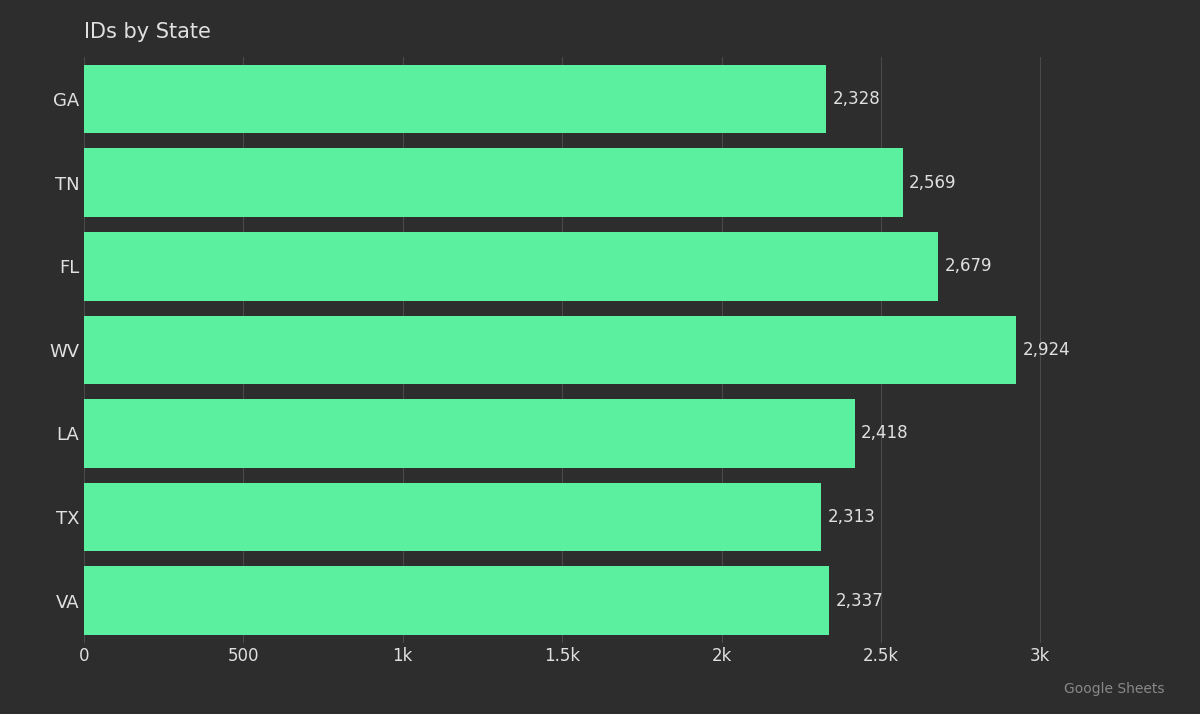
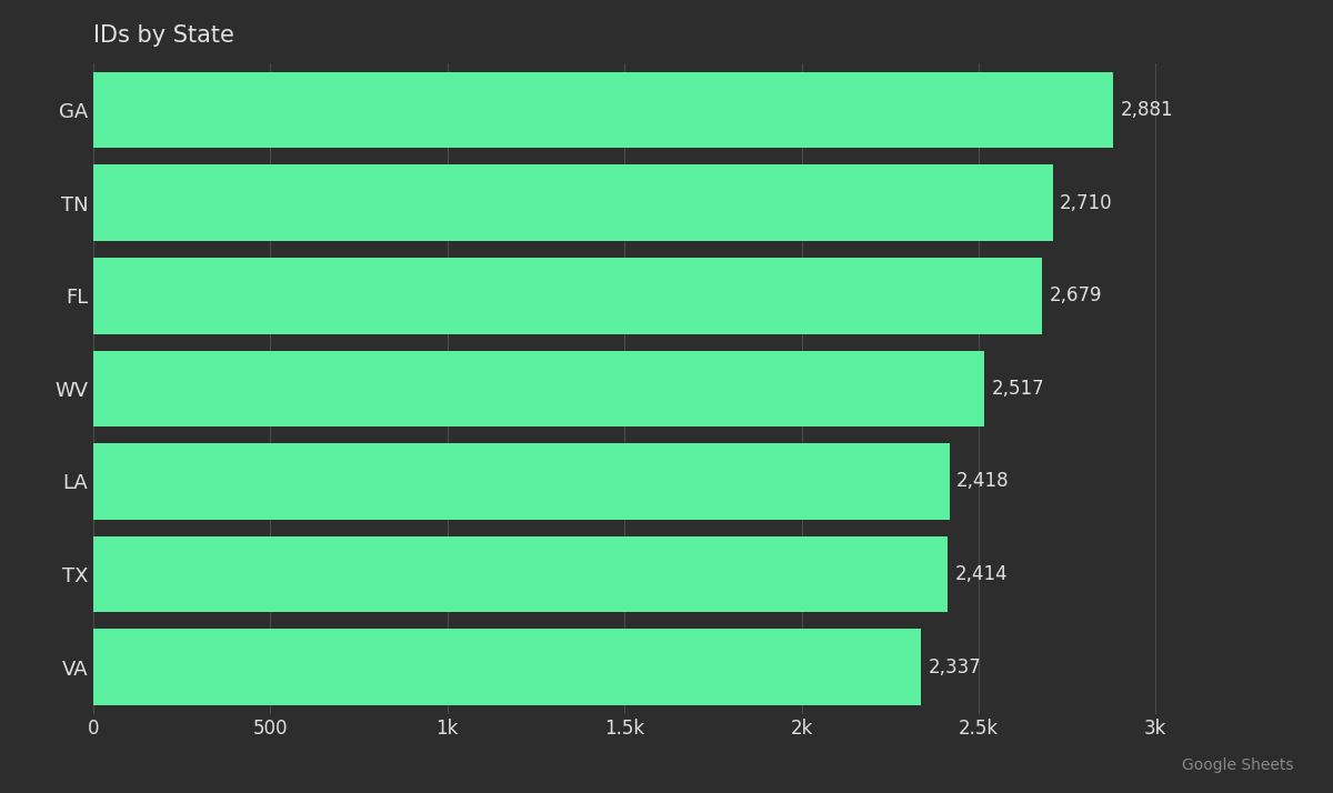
GA: 2,328 -> 2,881
TN: 2,569 -> 2,710
WV: 2,924 -> 2,517
TX: 2,313 -> 2,414
